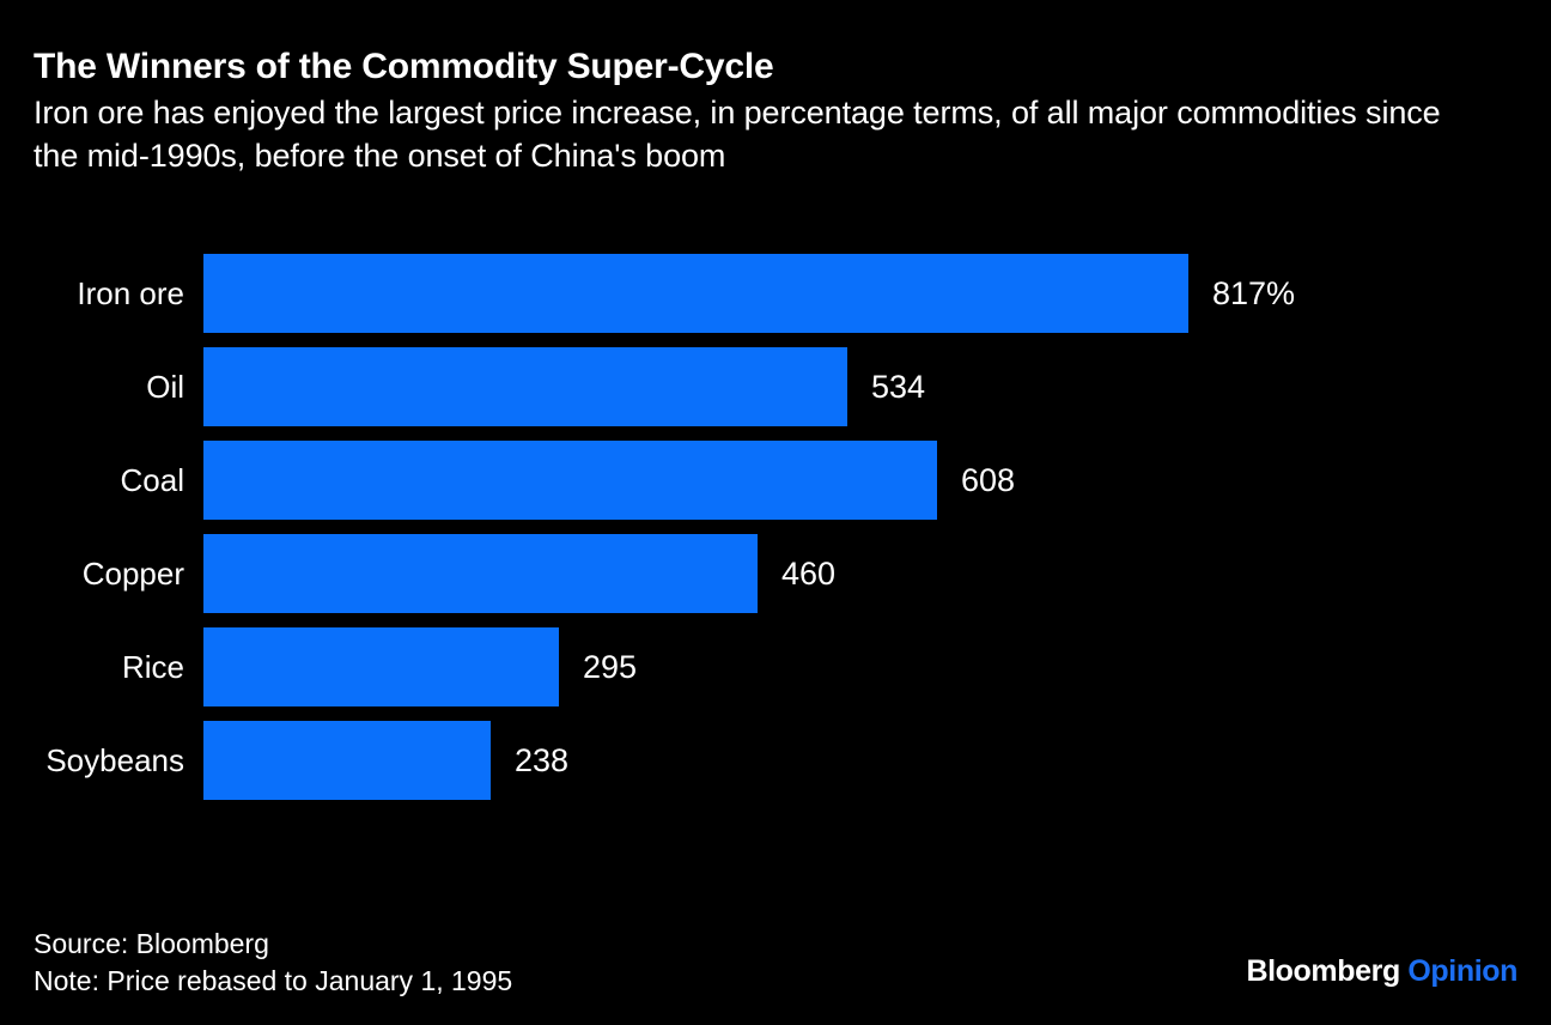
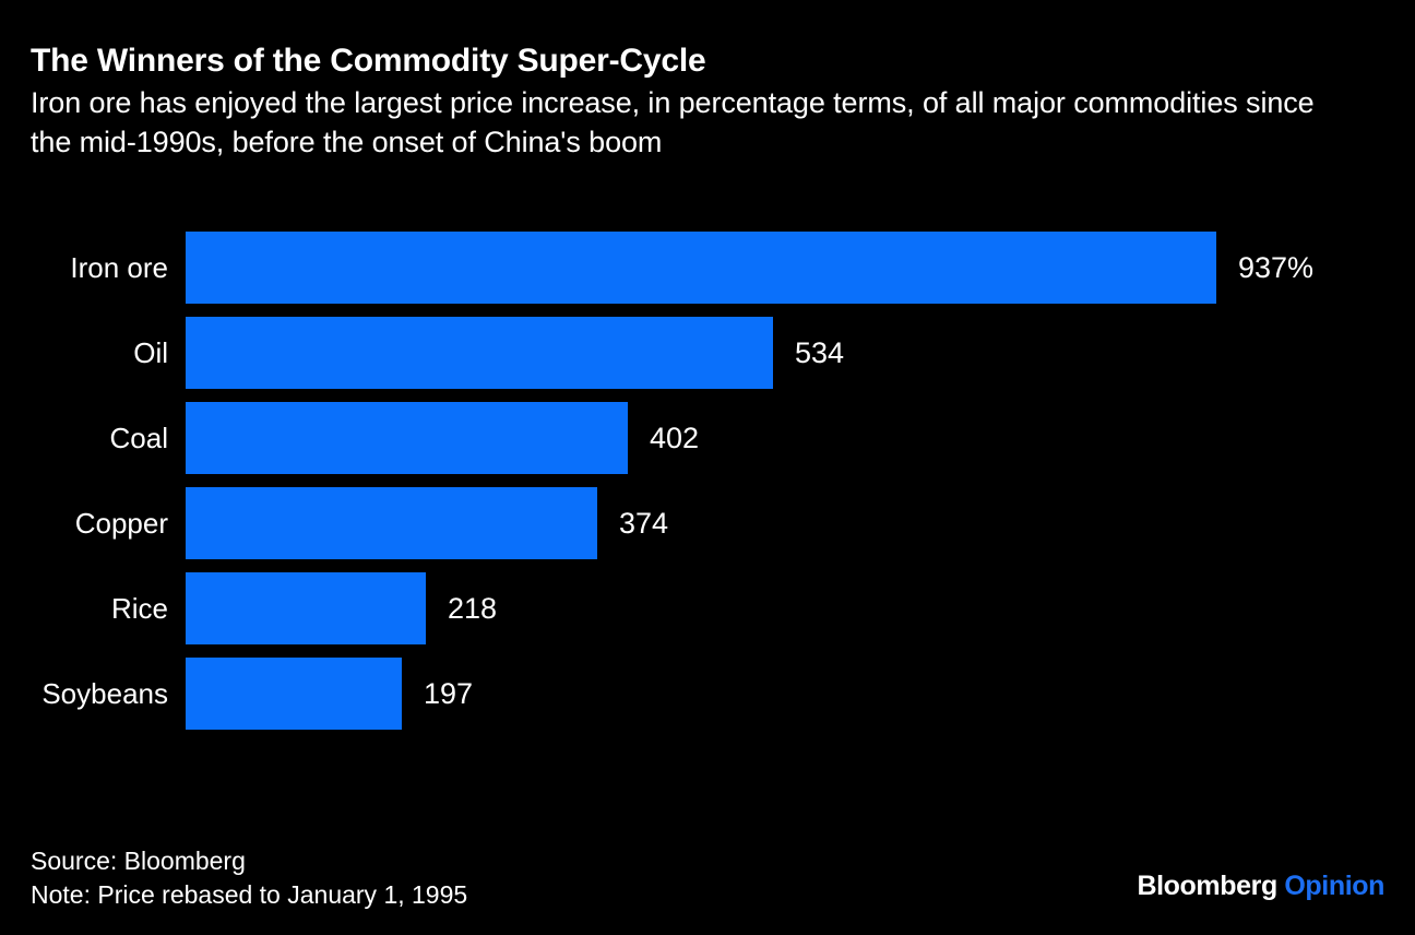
Iron ore: 817% -> 937%
Coal: 608 -> 402
Copper: 460 -> 374
Rice: 295 -> 218
Soybeans: 238 -> 197
